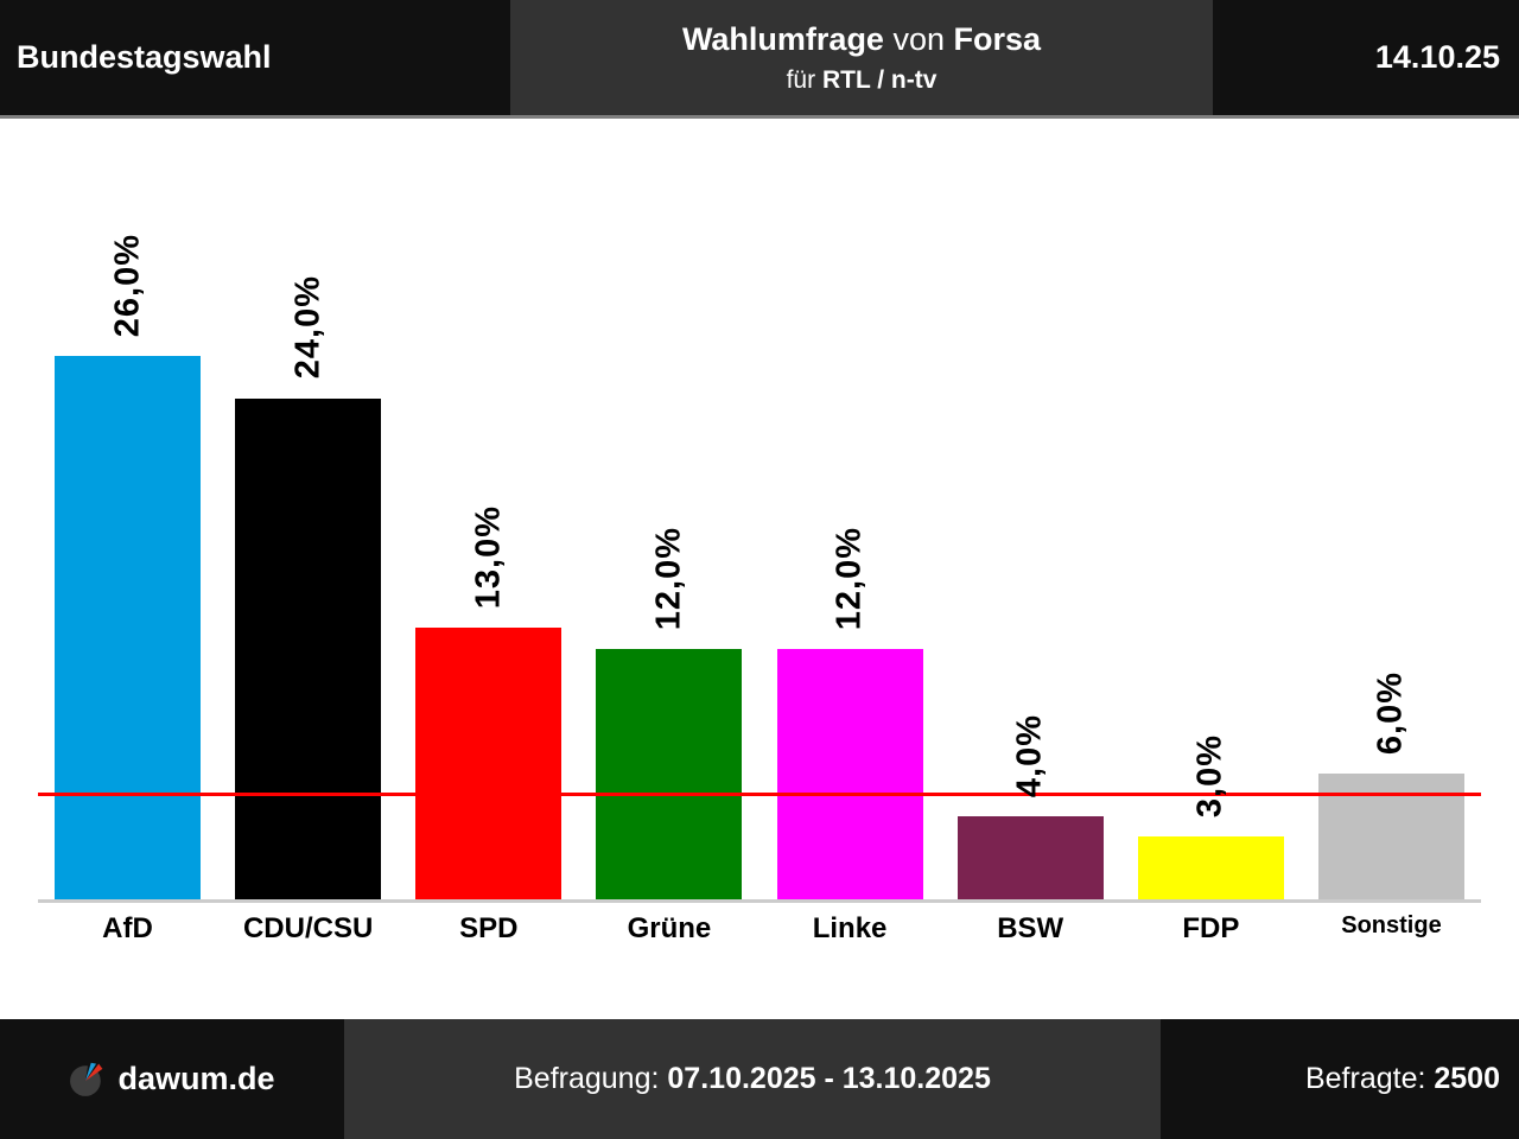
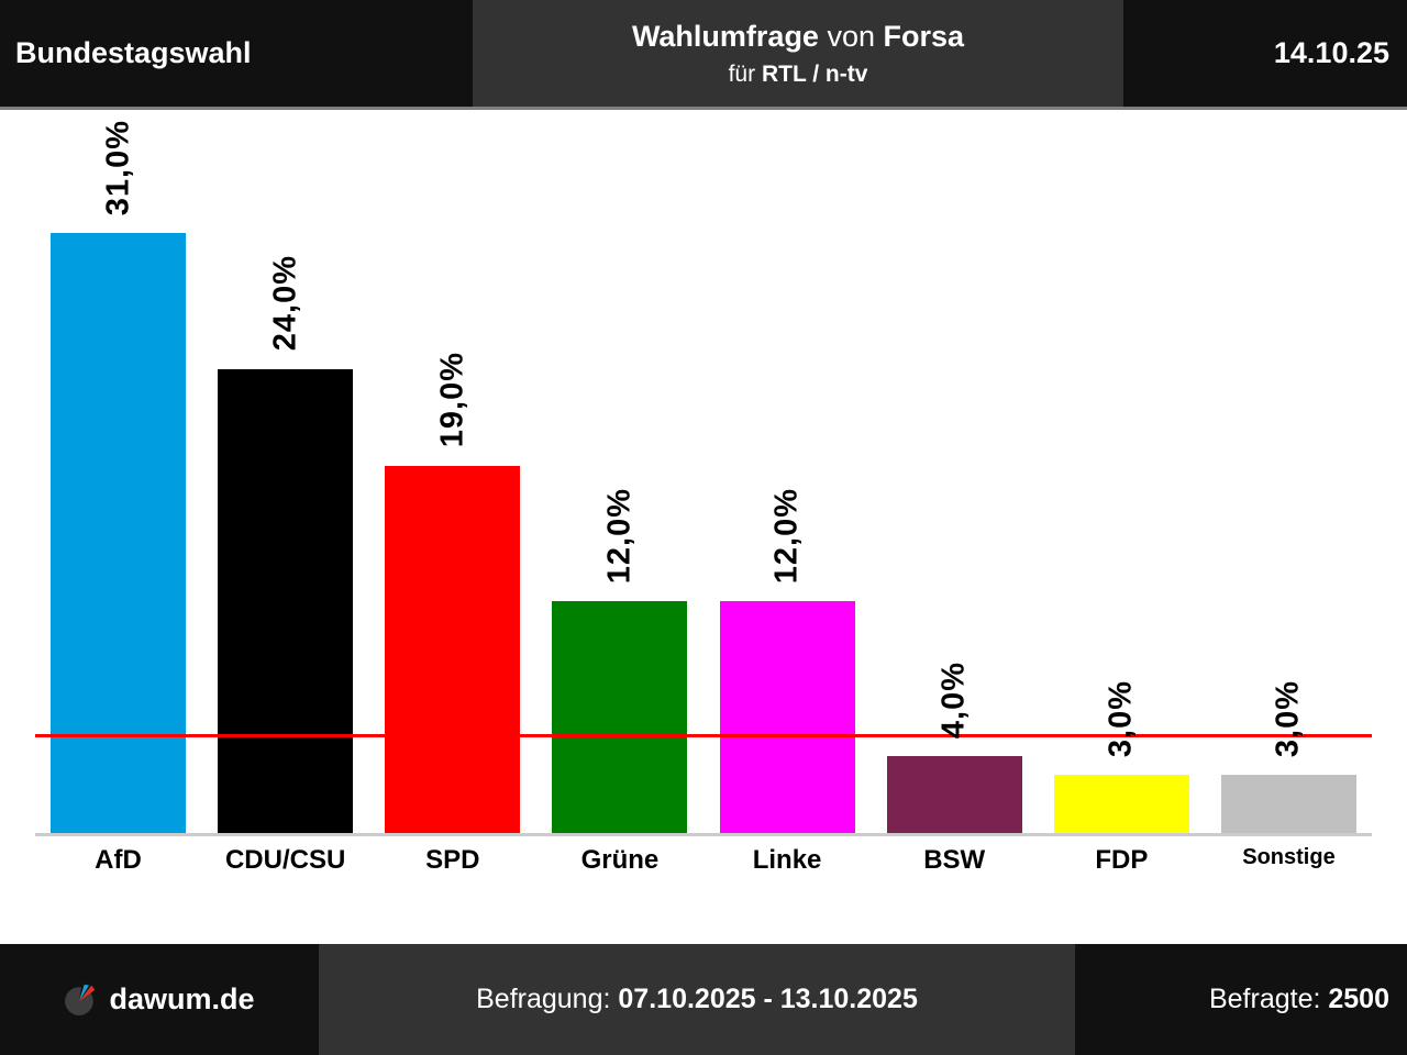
AfD: 26,0% -> 31,0%
SPD: 13,0% -> 19,0%
Sonstige: 6,0% -> 3,0%
